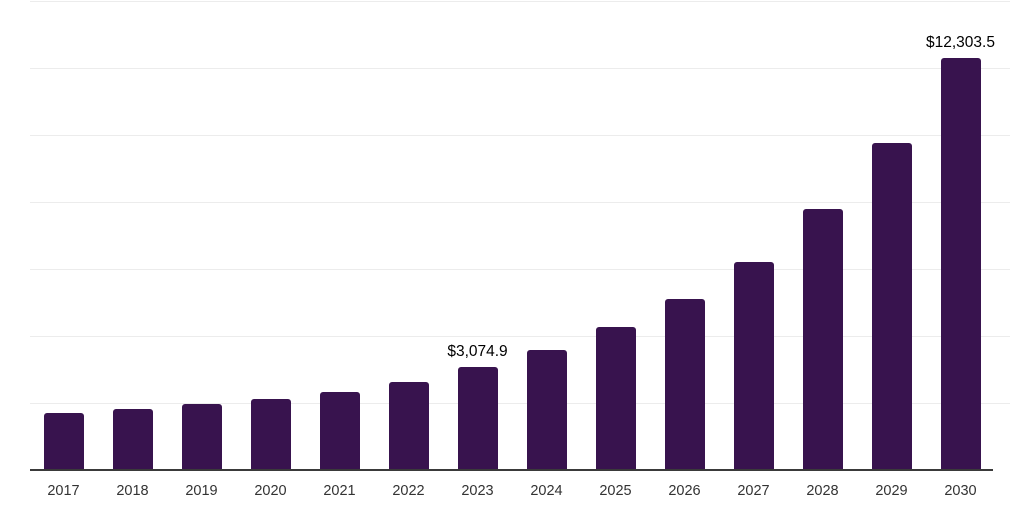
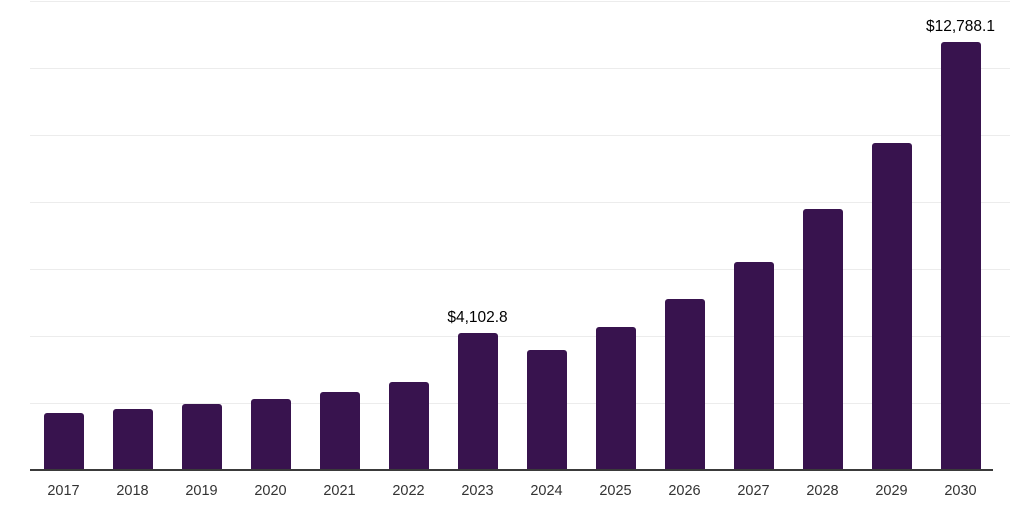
2023: $3,074.9 -> $4,102.8
2030: $12,303.5 -> $12,788.1
